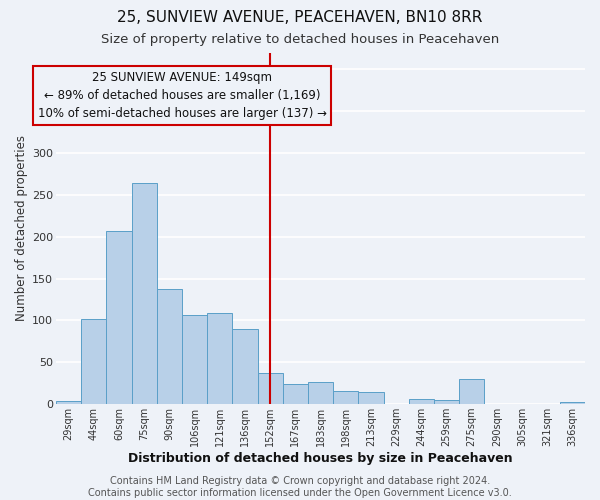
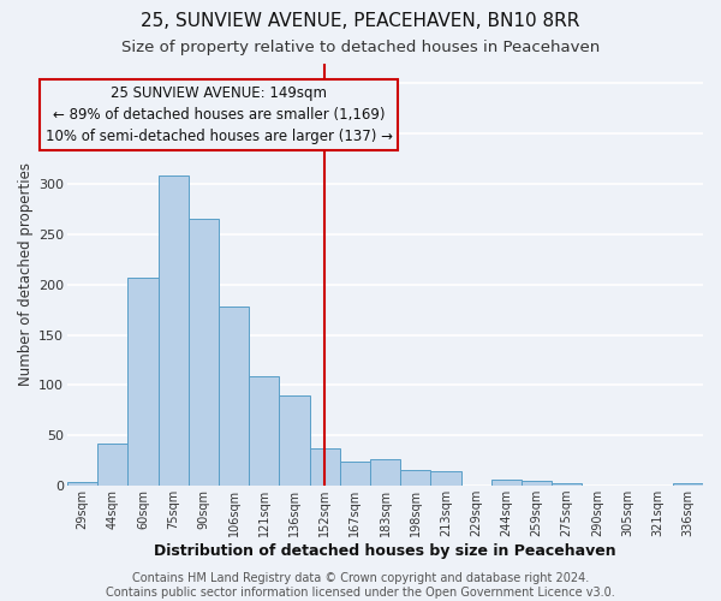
44sqm: 102 -> 42
75sqm: 264 -> 308
90sqm: 138 -> 265
106sqm: 106 -> 178
275sqm: 30 -> 2
